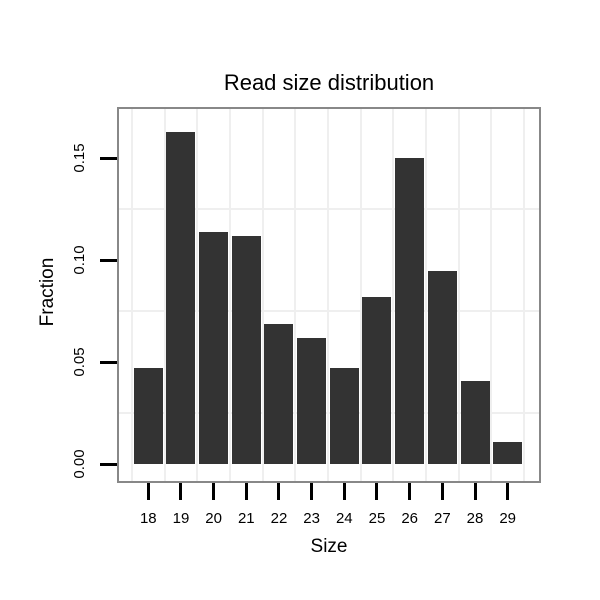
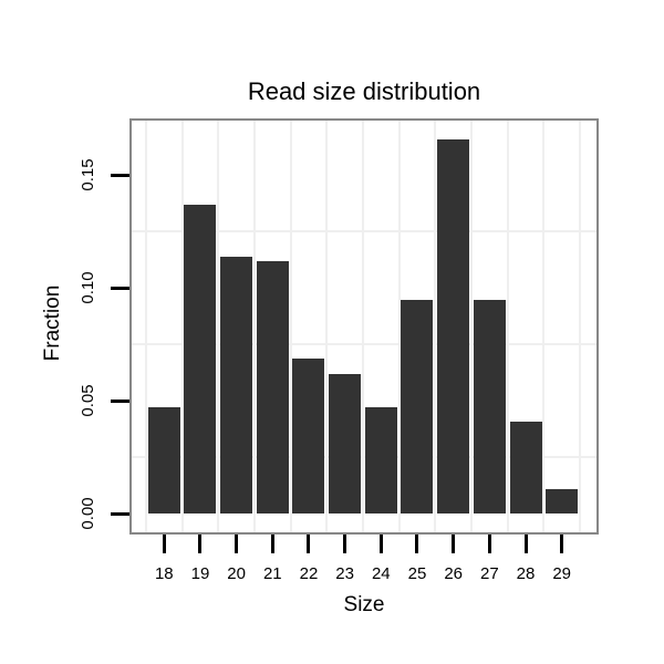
19: 0.163 -> 0.137
25: 0.082 -> 0.095
26: 0.150 -> 0.166
